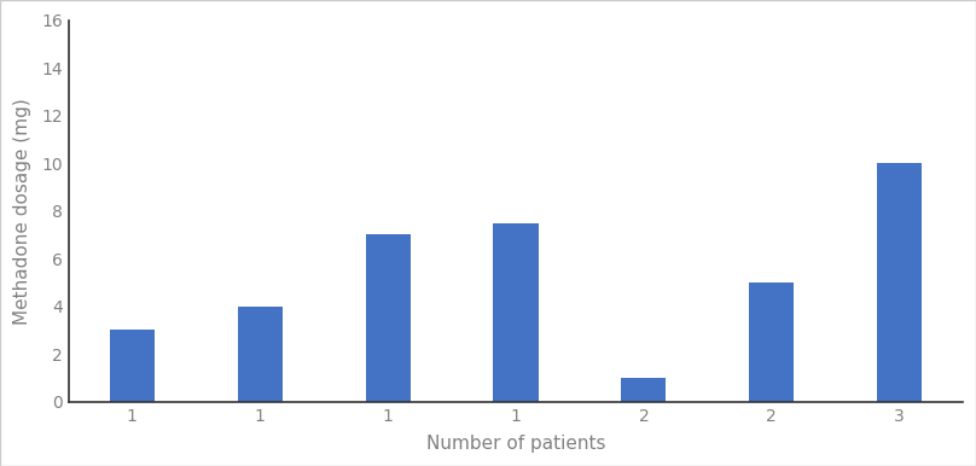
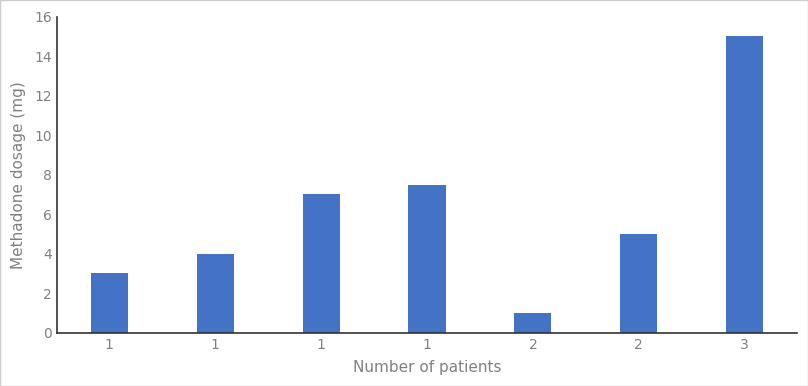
3: 10.0 -> 15.0
